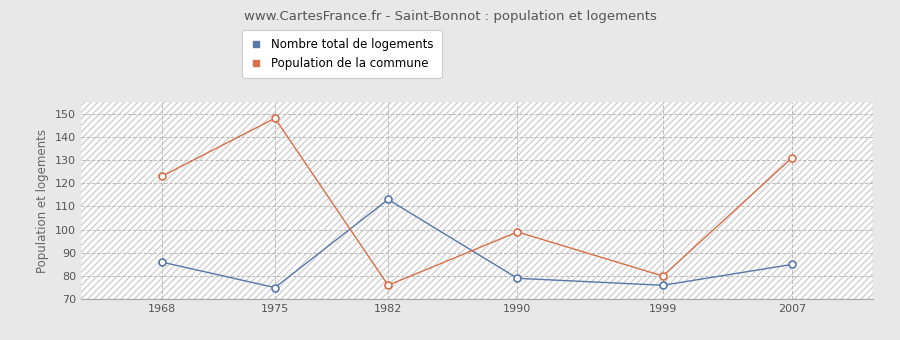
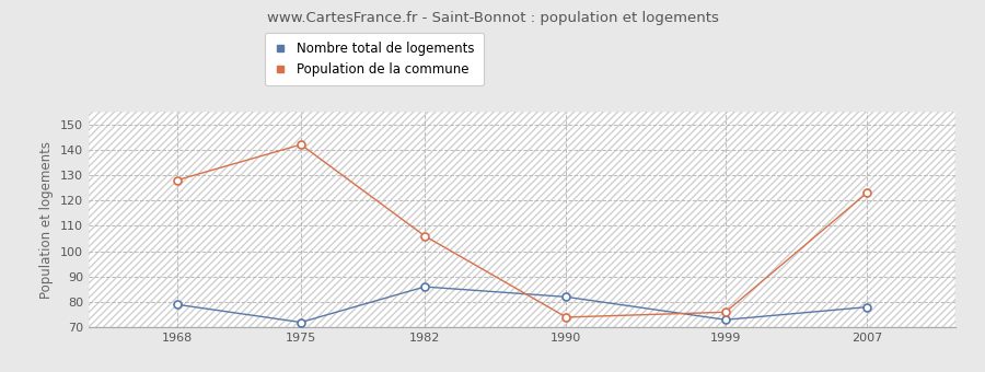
Nombre total de logements/1968: 86 -> 79
Population de la commune/1968: 123 -> 128
Nombre total de logements/1975: 75 -> 72
Population de la commune/1975: 148 -> 142
Nombre total de logements/1982: 113 -> 86
Population de la commune/1982: 76 -> 106
Nombre total de logements/1990: 79 -> 82
Population de la commune/1990: 99 -> 74
Nombre total de logements/1999: 76 -> 73
Population de la commune/1999: 80 -> 76
Nombre total de logements/2007: 85 -> 78
Population de la commune/2007: 131 -> 123
